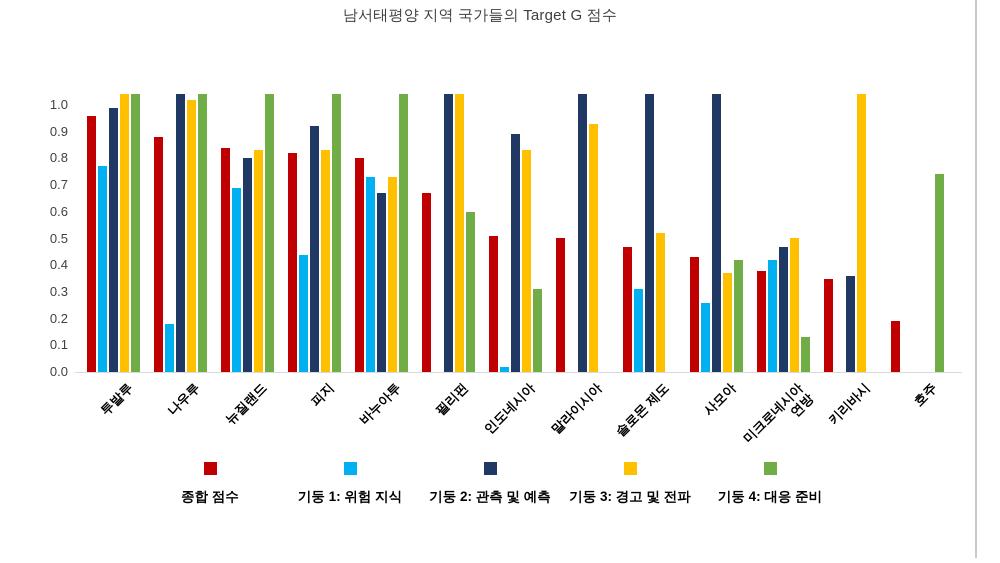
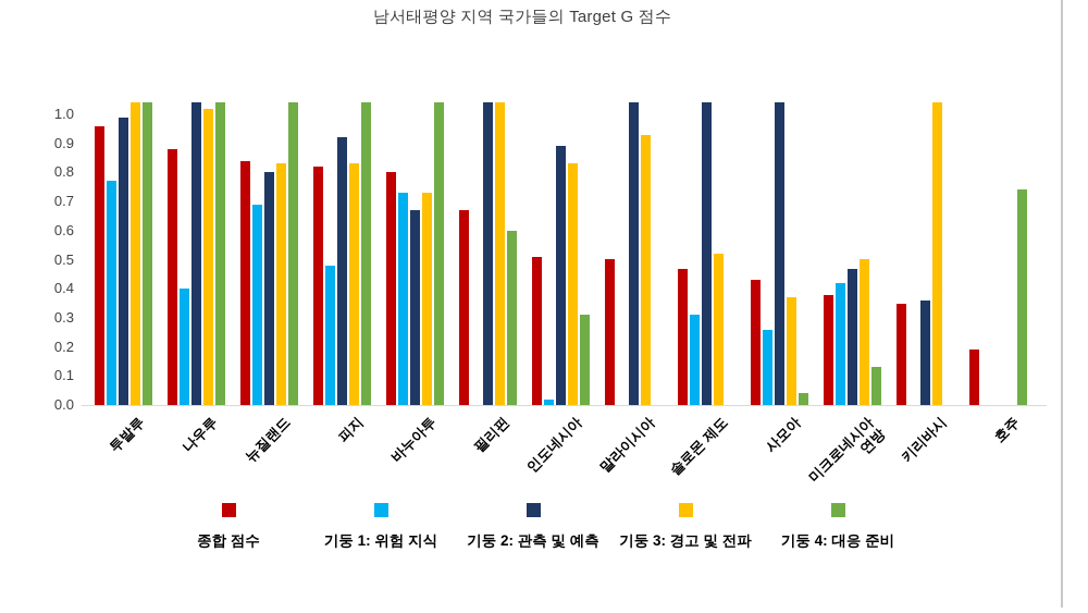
기둥 1: 위험 지식/나우루: 0.18 -> 0.40
기둥 1: 위험 지식/피지: 0.44 -> 0.48
기둥 4: 대응 준비/사모아: 0.42 -> 0.04
